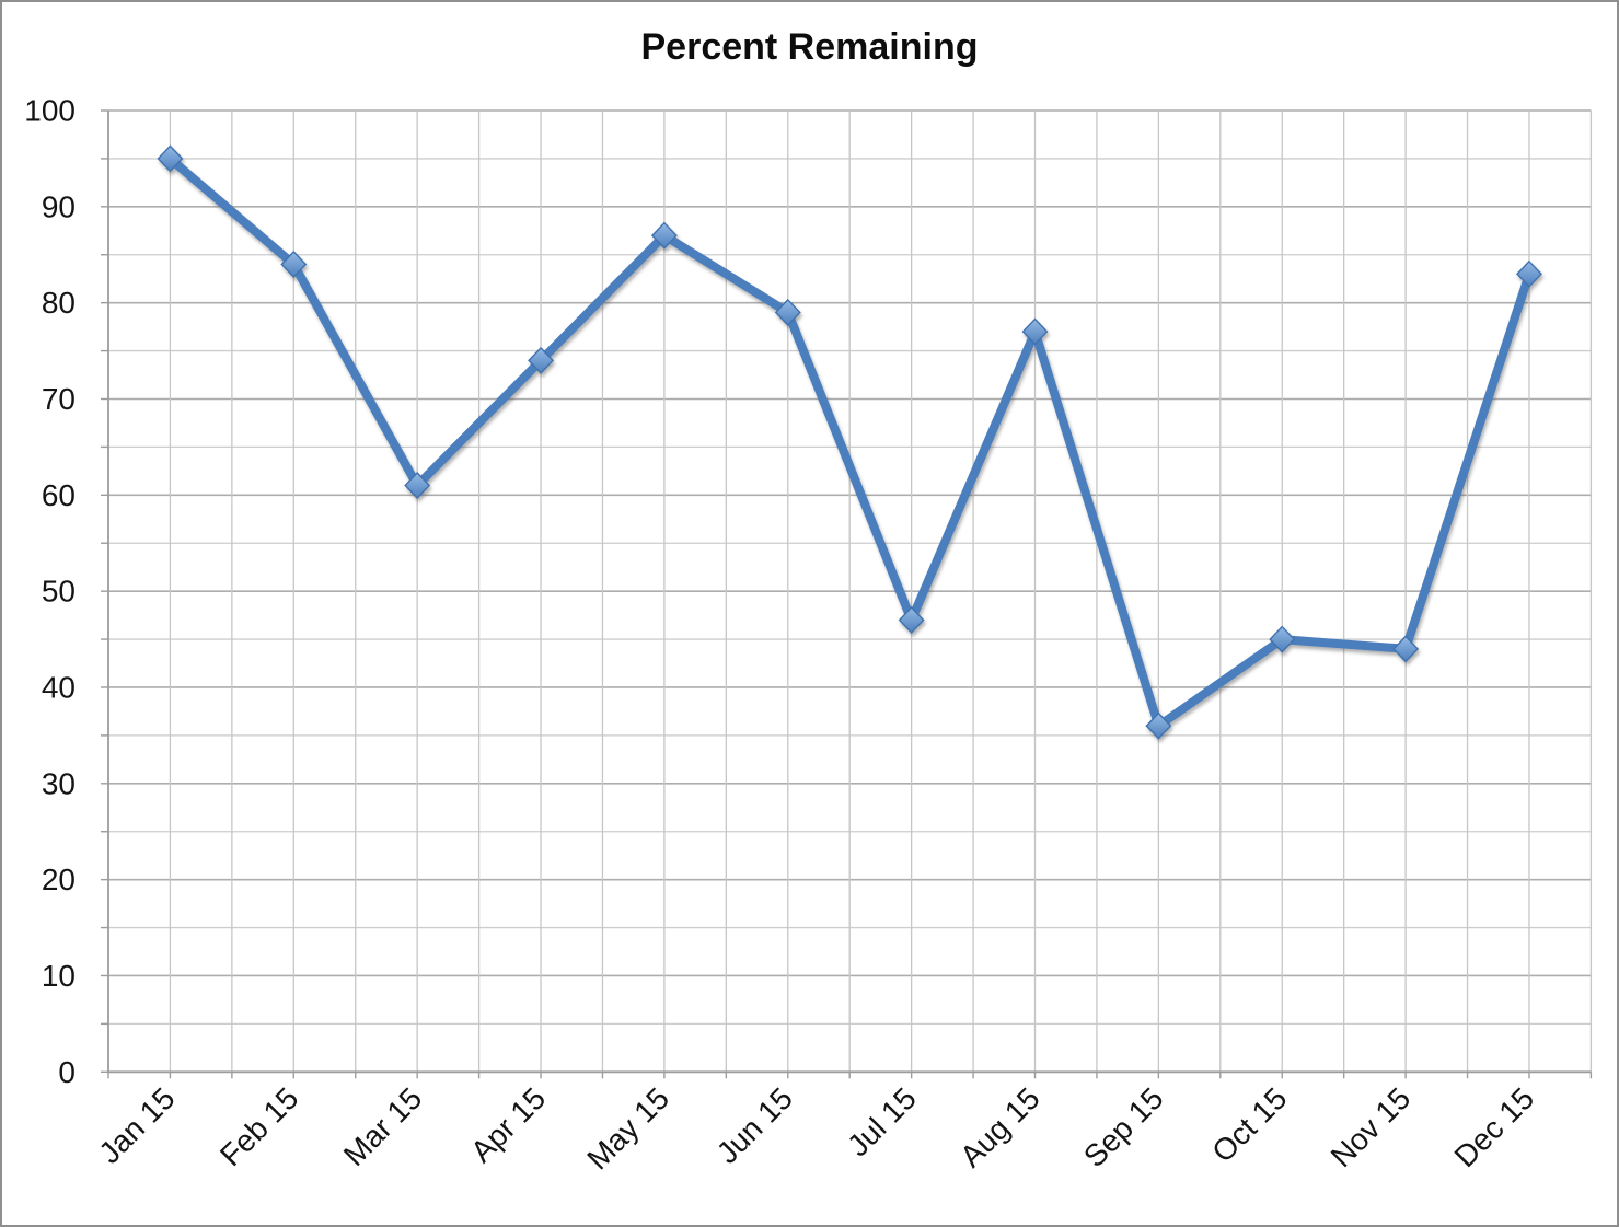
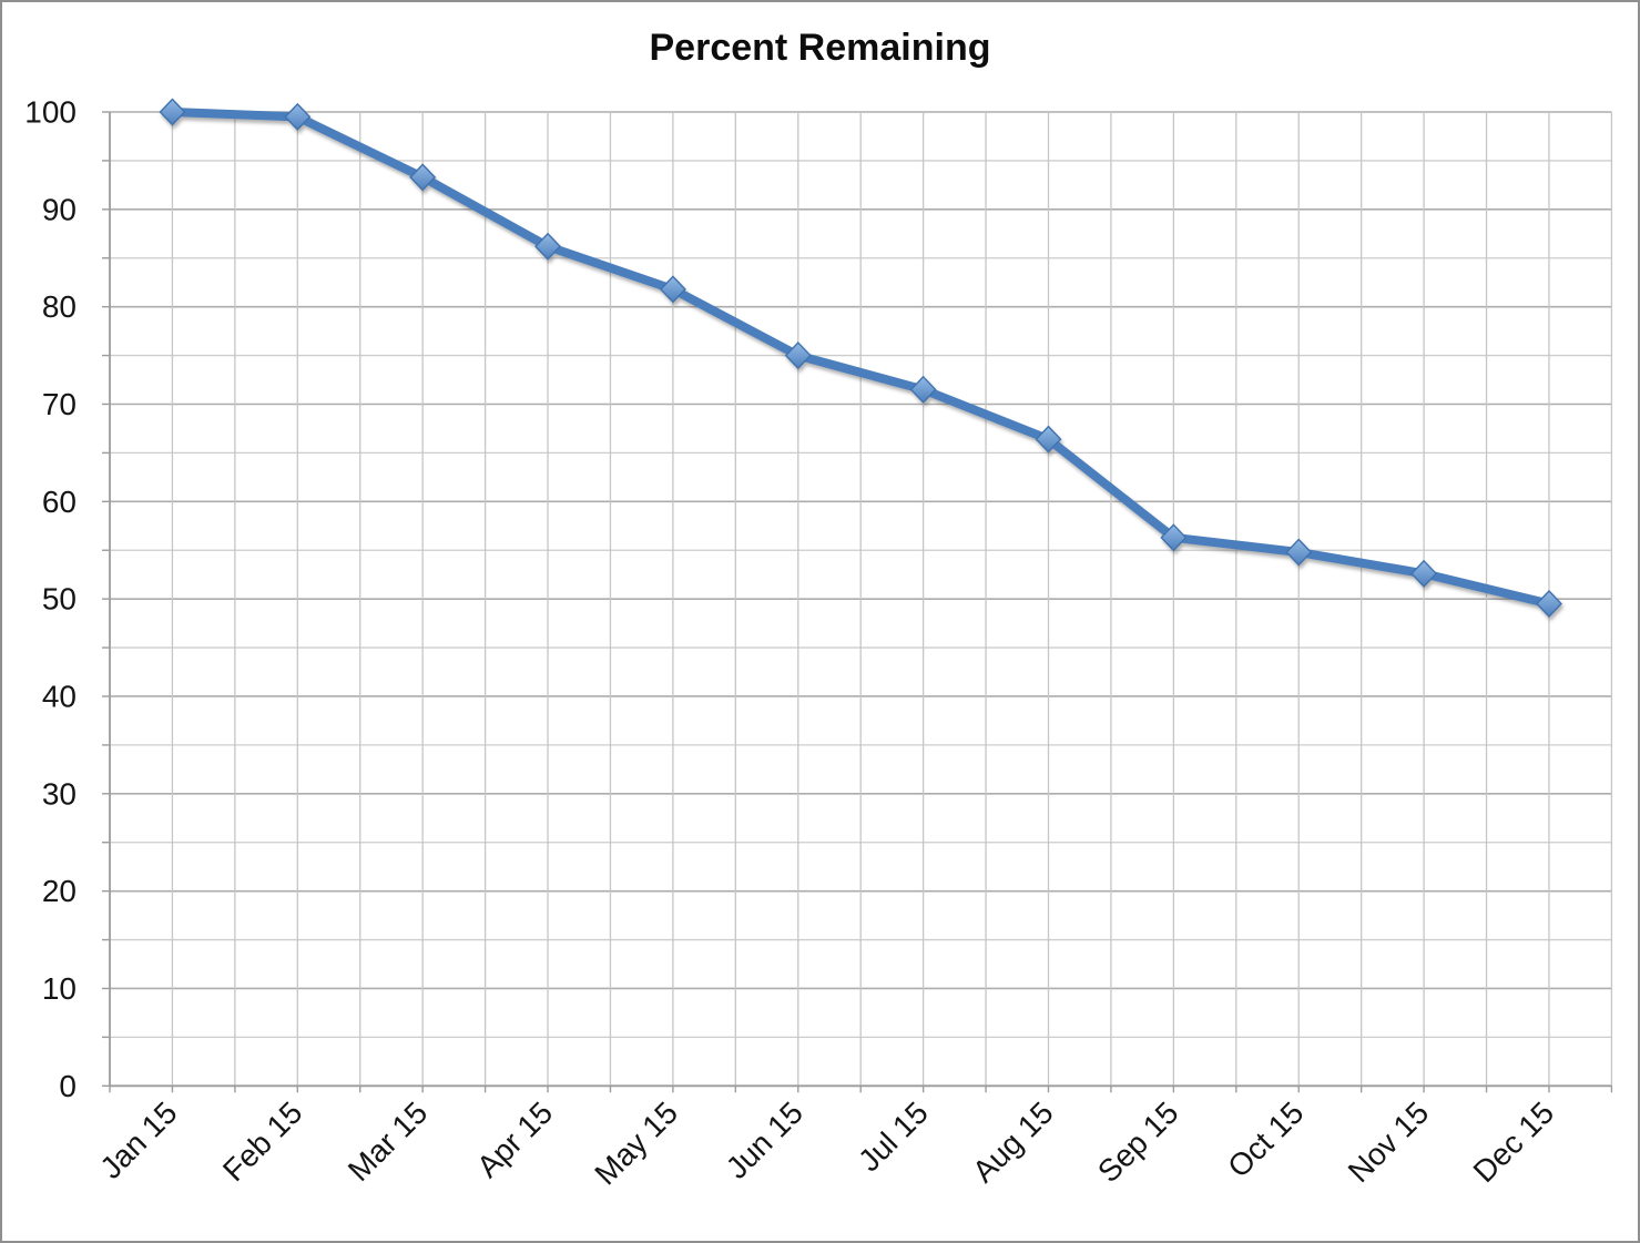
Jan 15: 95 -> 100
Feb 15: 84 -> 100
Mar 15: 61 -> 93
Apr 15: 74 -> 86
May 15: 87 -> 82
Jun 15: 79 -> 75
Jul 15: 47 -> 72
Aug 15: 77 -> 66
Sep 15: 36 -> 56
Oct 15: 45 -> 55
Nov 15: 44 -> 53
Dec 15: 83 -> 50
